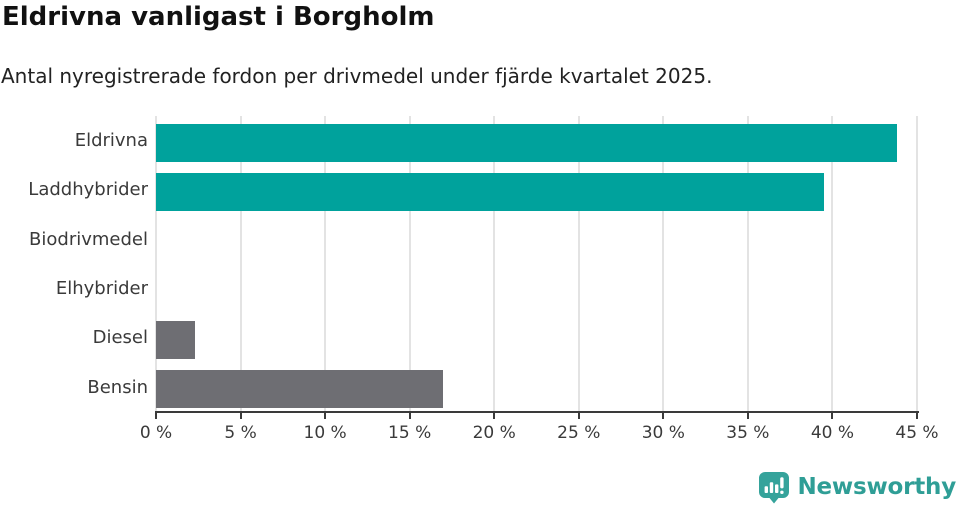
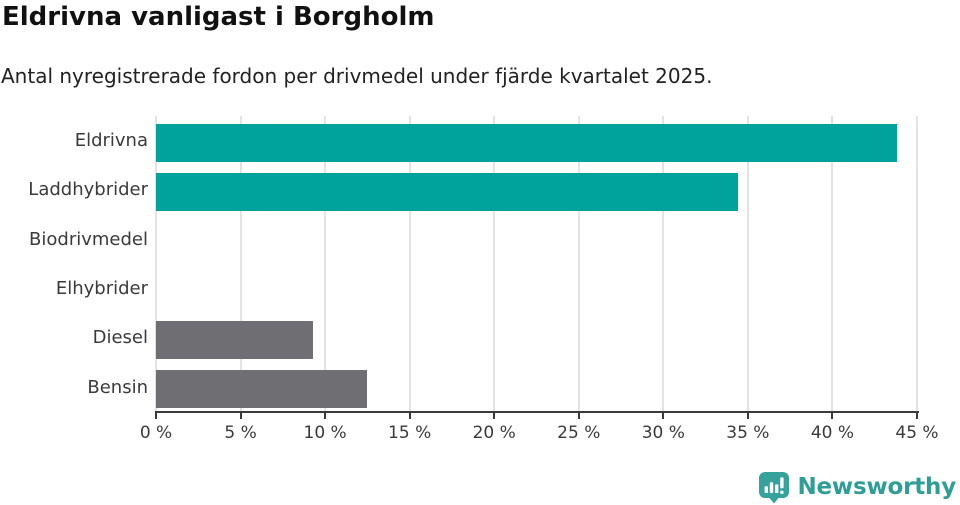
Laddhybrider: 39.5% -> 34.4%
Diesel: 2.3% -> 9.3%
Bensin: 17.0% -> 12.5%
